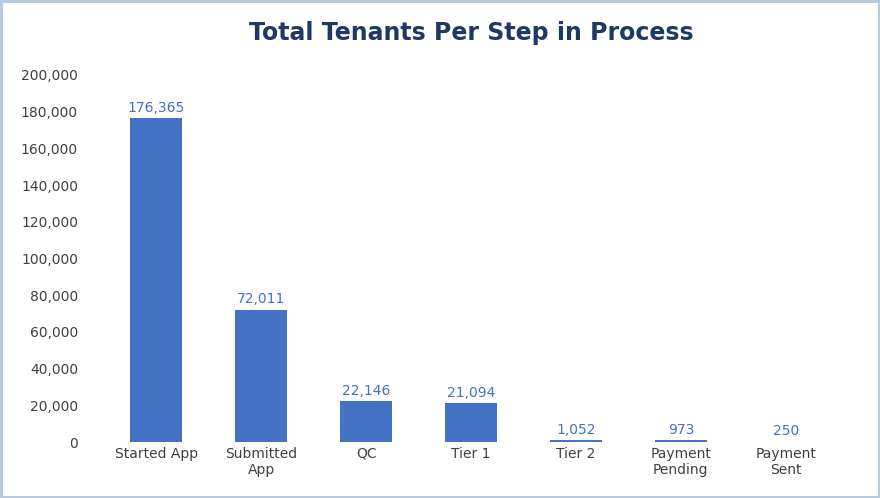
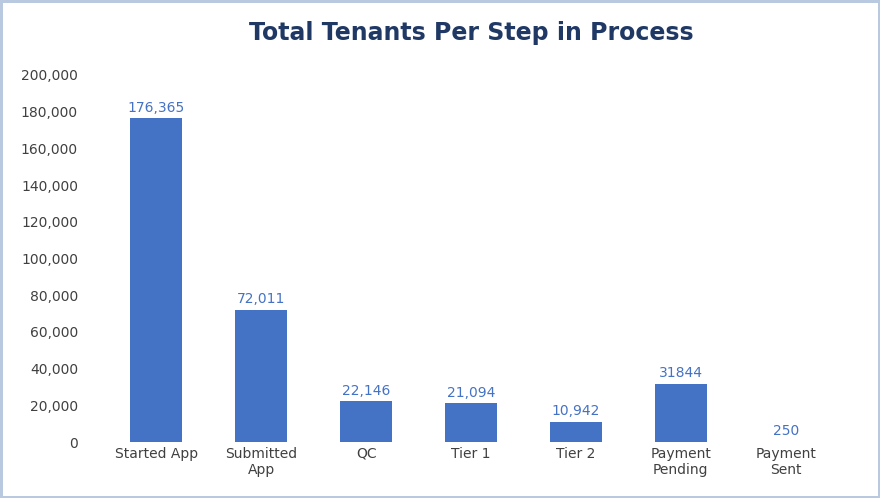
Tier 2: 1,052 -> 10,942
Payment Pending: 973 -> 31844
